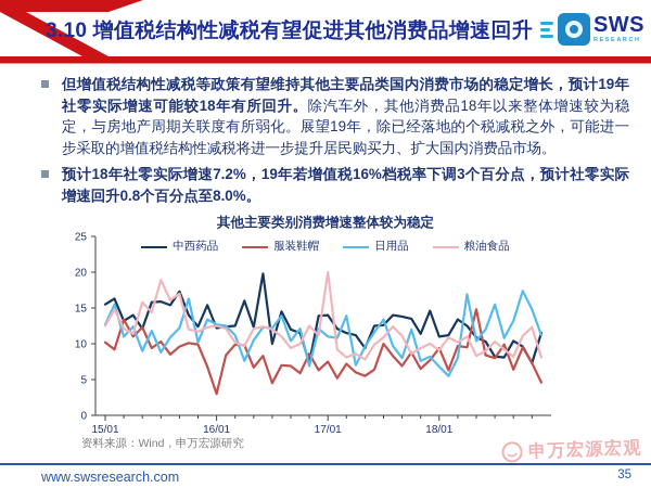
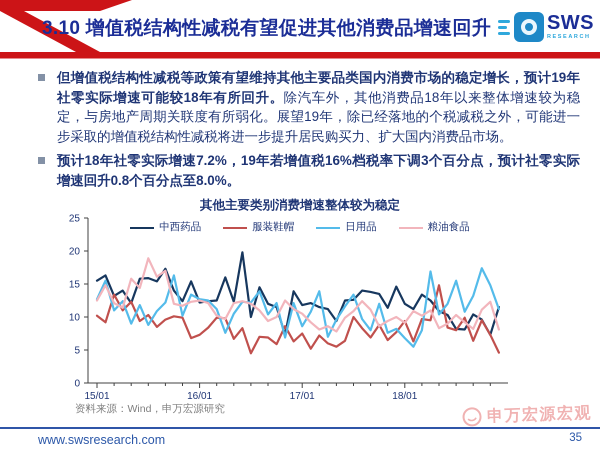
服装鞋帽/16/01: 3 -> 7
中西药品/17/01: 14 -> 12
日用品/17/01: 11 -> 9
粮油食品/17/01: 20 -> 10
中西药品/18/01: 11 -> 12
